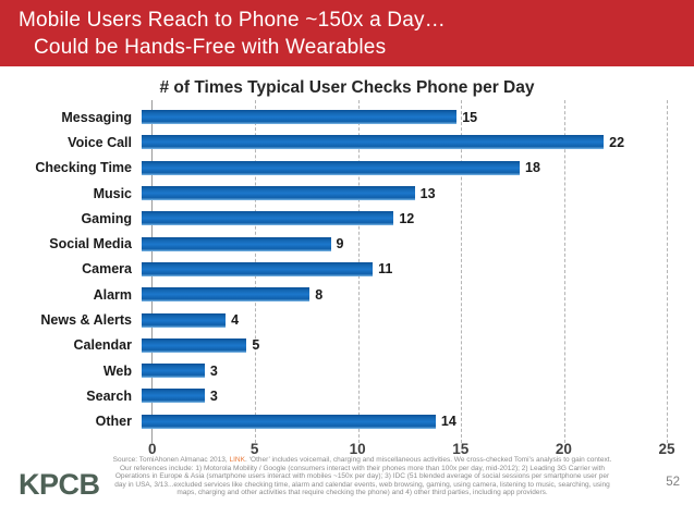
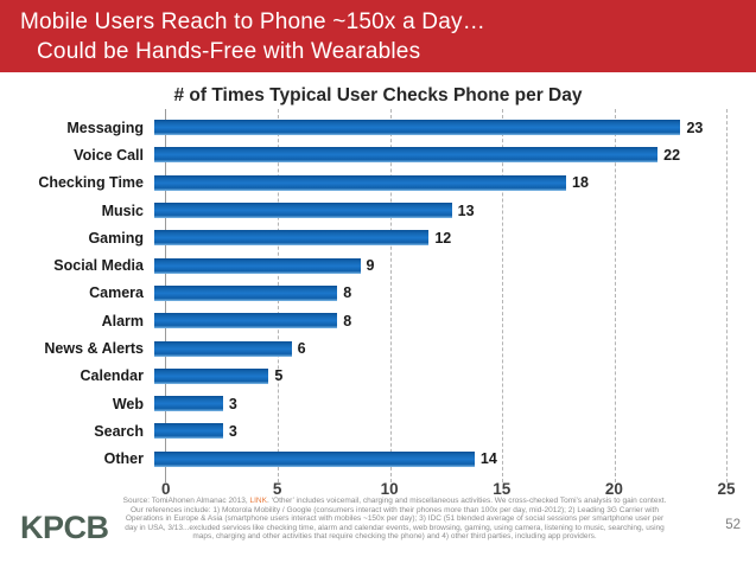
Messaging: 15 -> 23
Camera: 11 -> 8
News & Alerts: 4 -> 6
